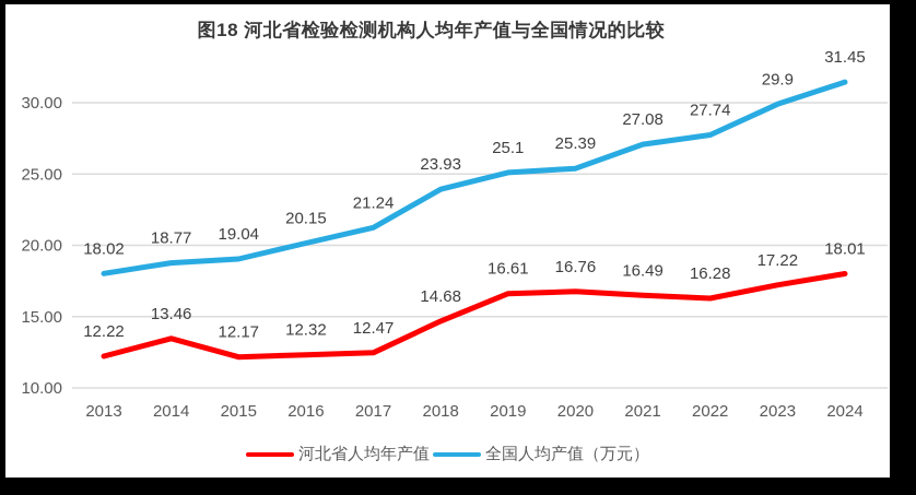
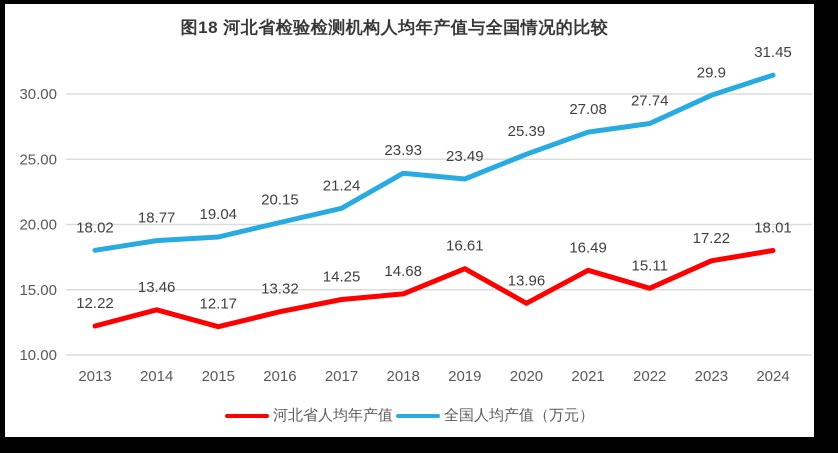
河北省人均年产值/2016: 12.32 -> 13.32
河北省人均年产值/2017: 12.47 -> 14.25
全国人均产值（万元）/2019: 25.1 -> 23.49
河北省人均年产值/2020: 16.76 -> 13.96
河北省人均年产值/2022: 16.28 -> 15.11
